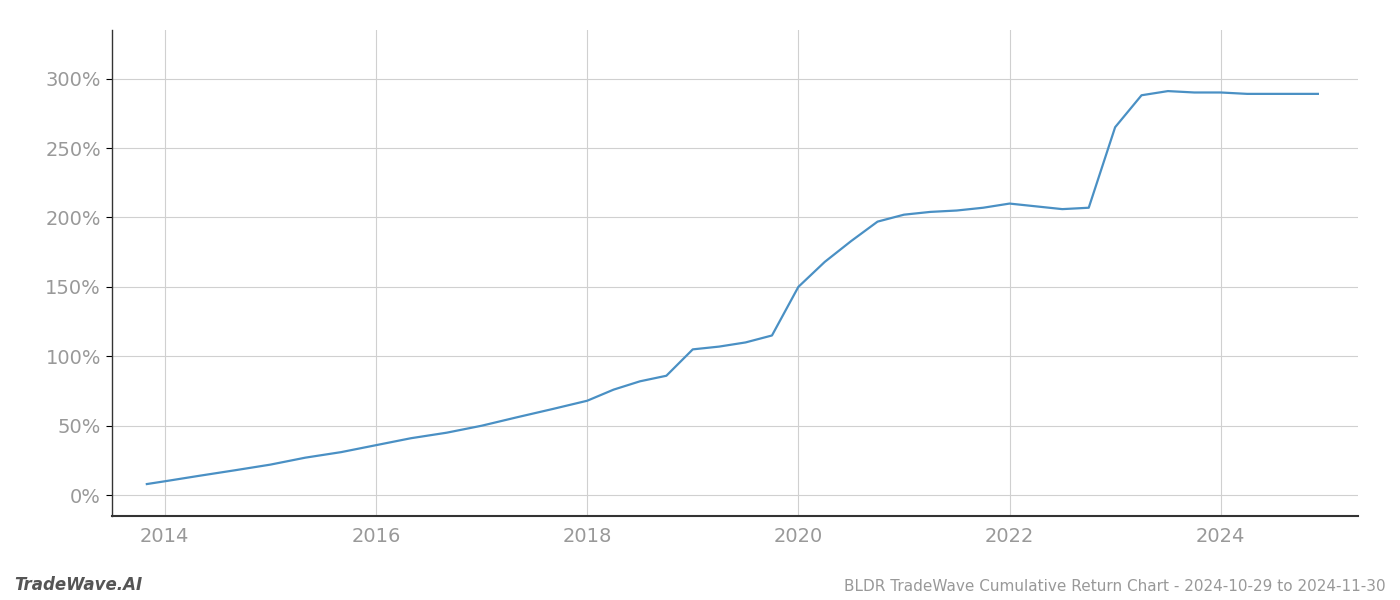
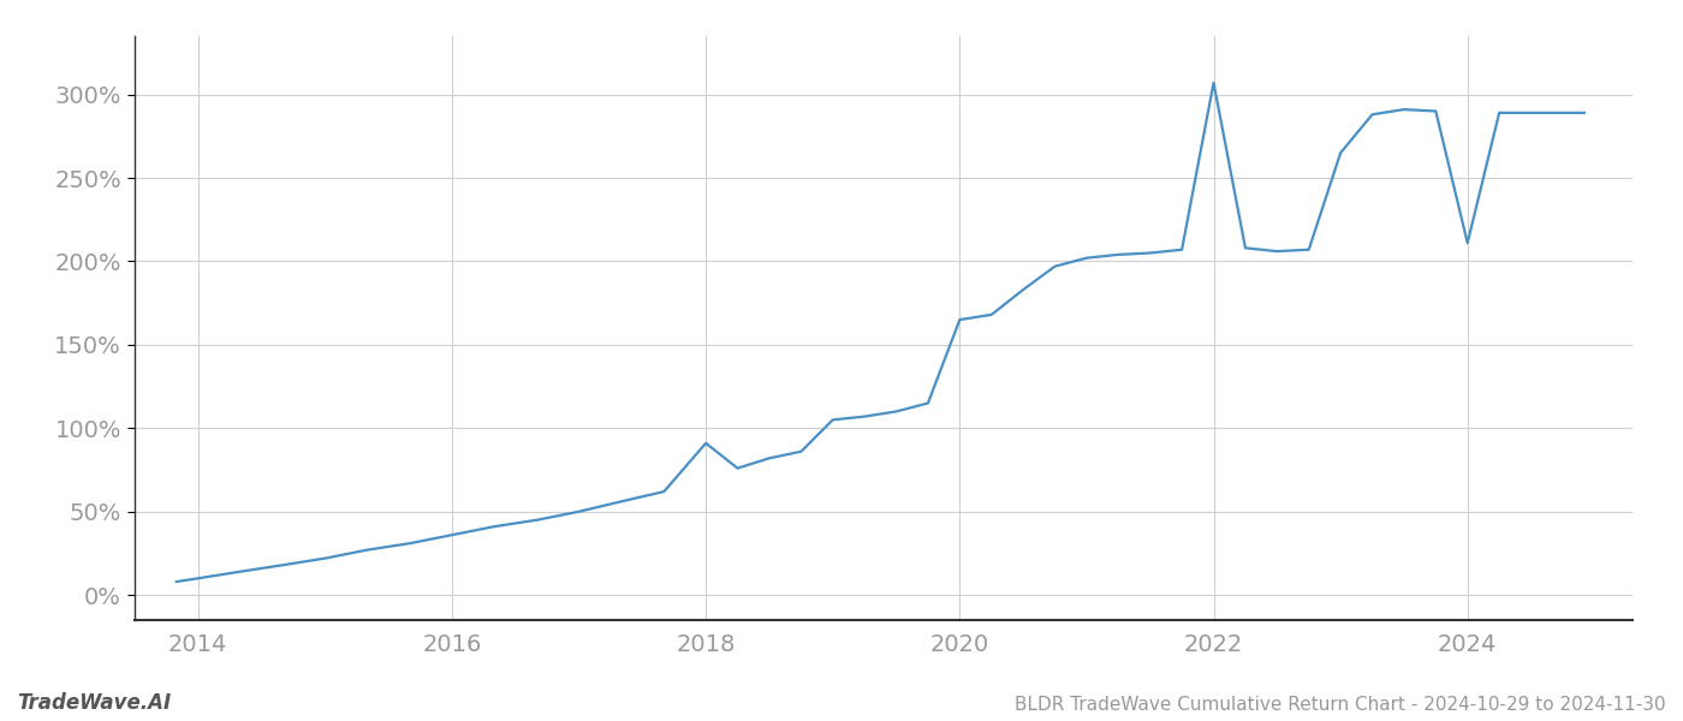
2018: 68% -> 91%
2020: 150% -> 165%
2022: 210% -> 307%
2024: 290% -> 211%
